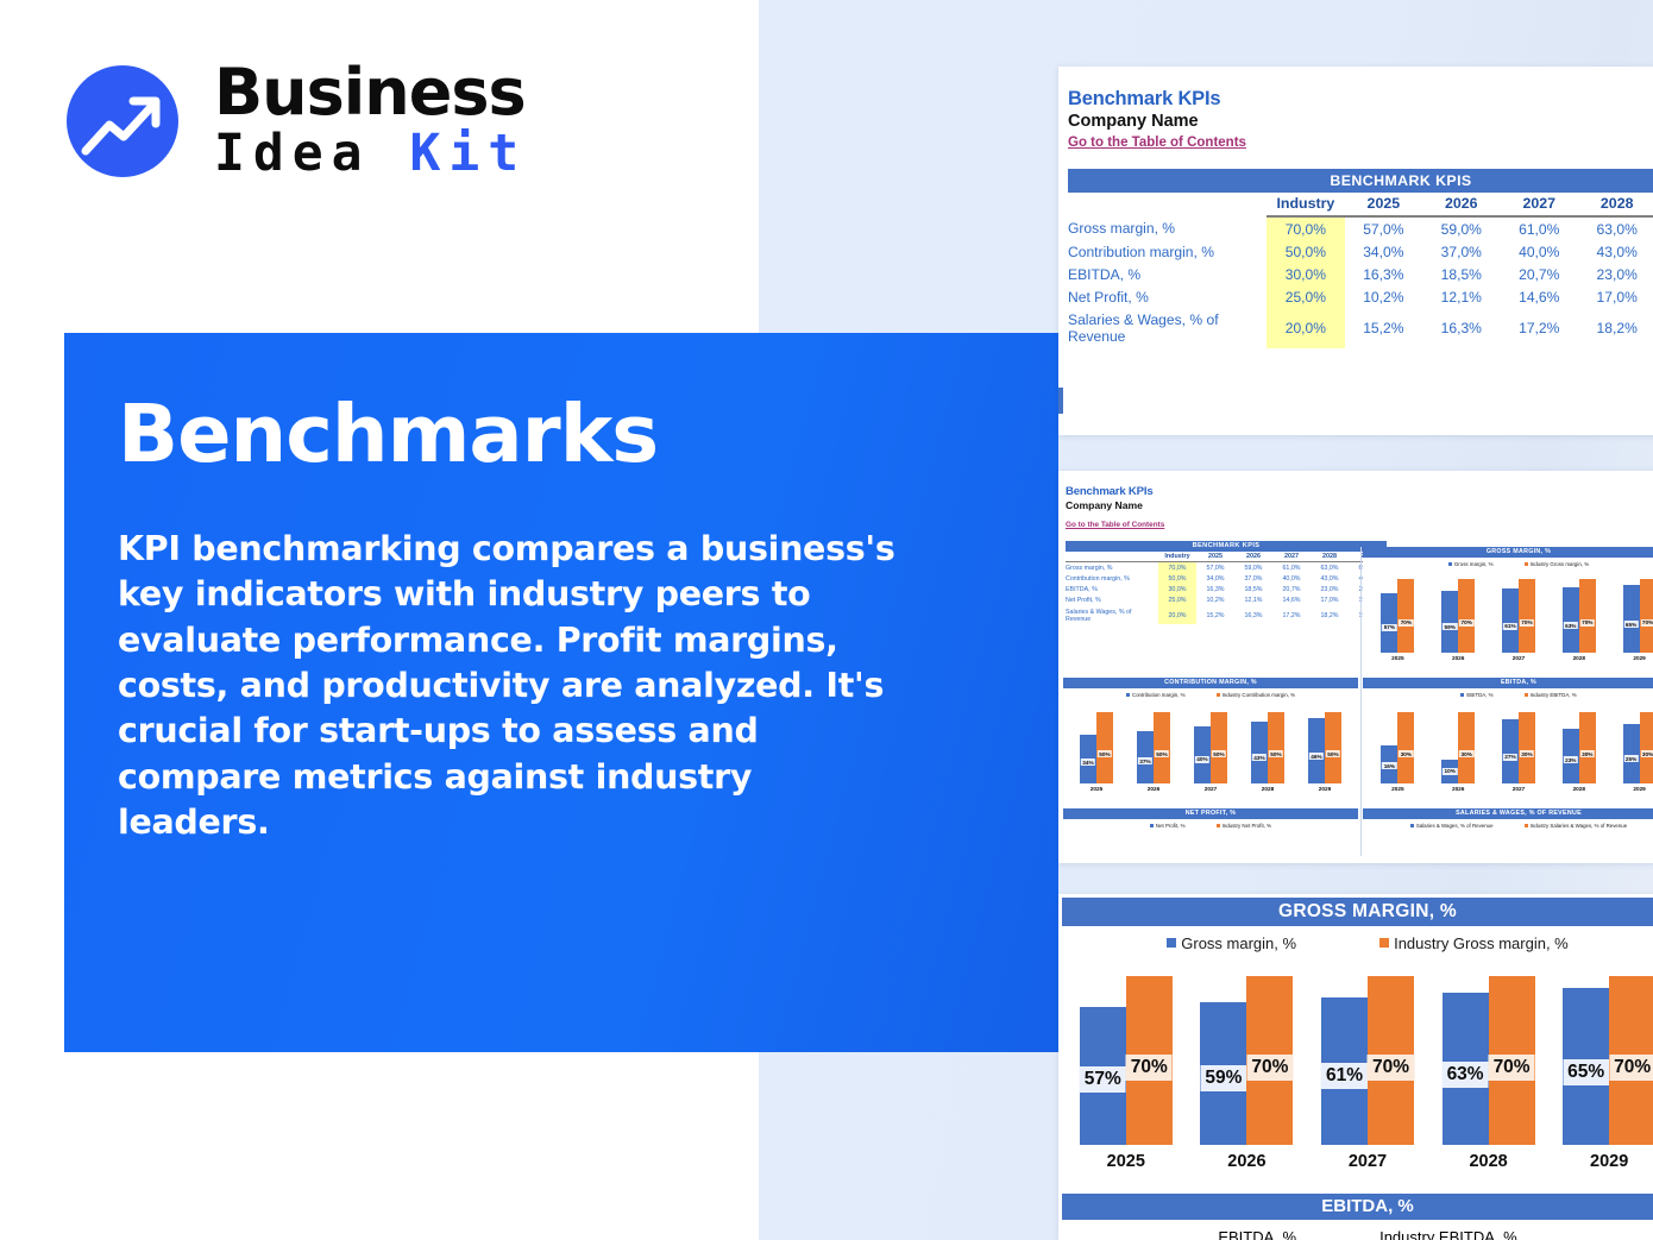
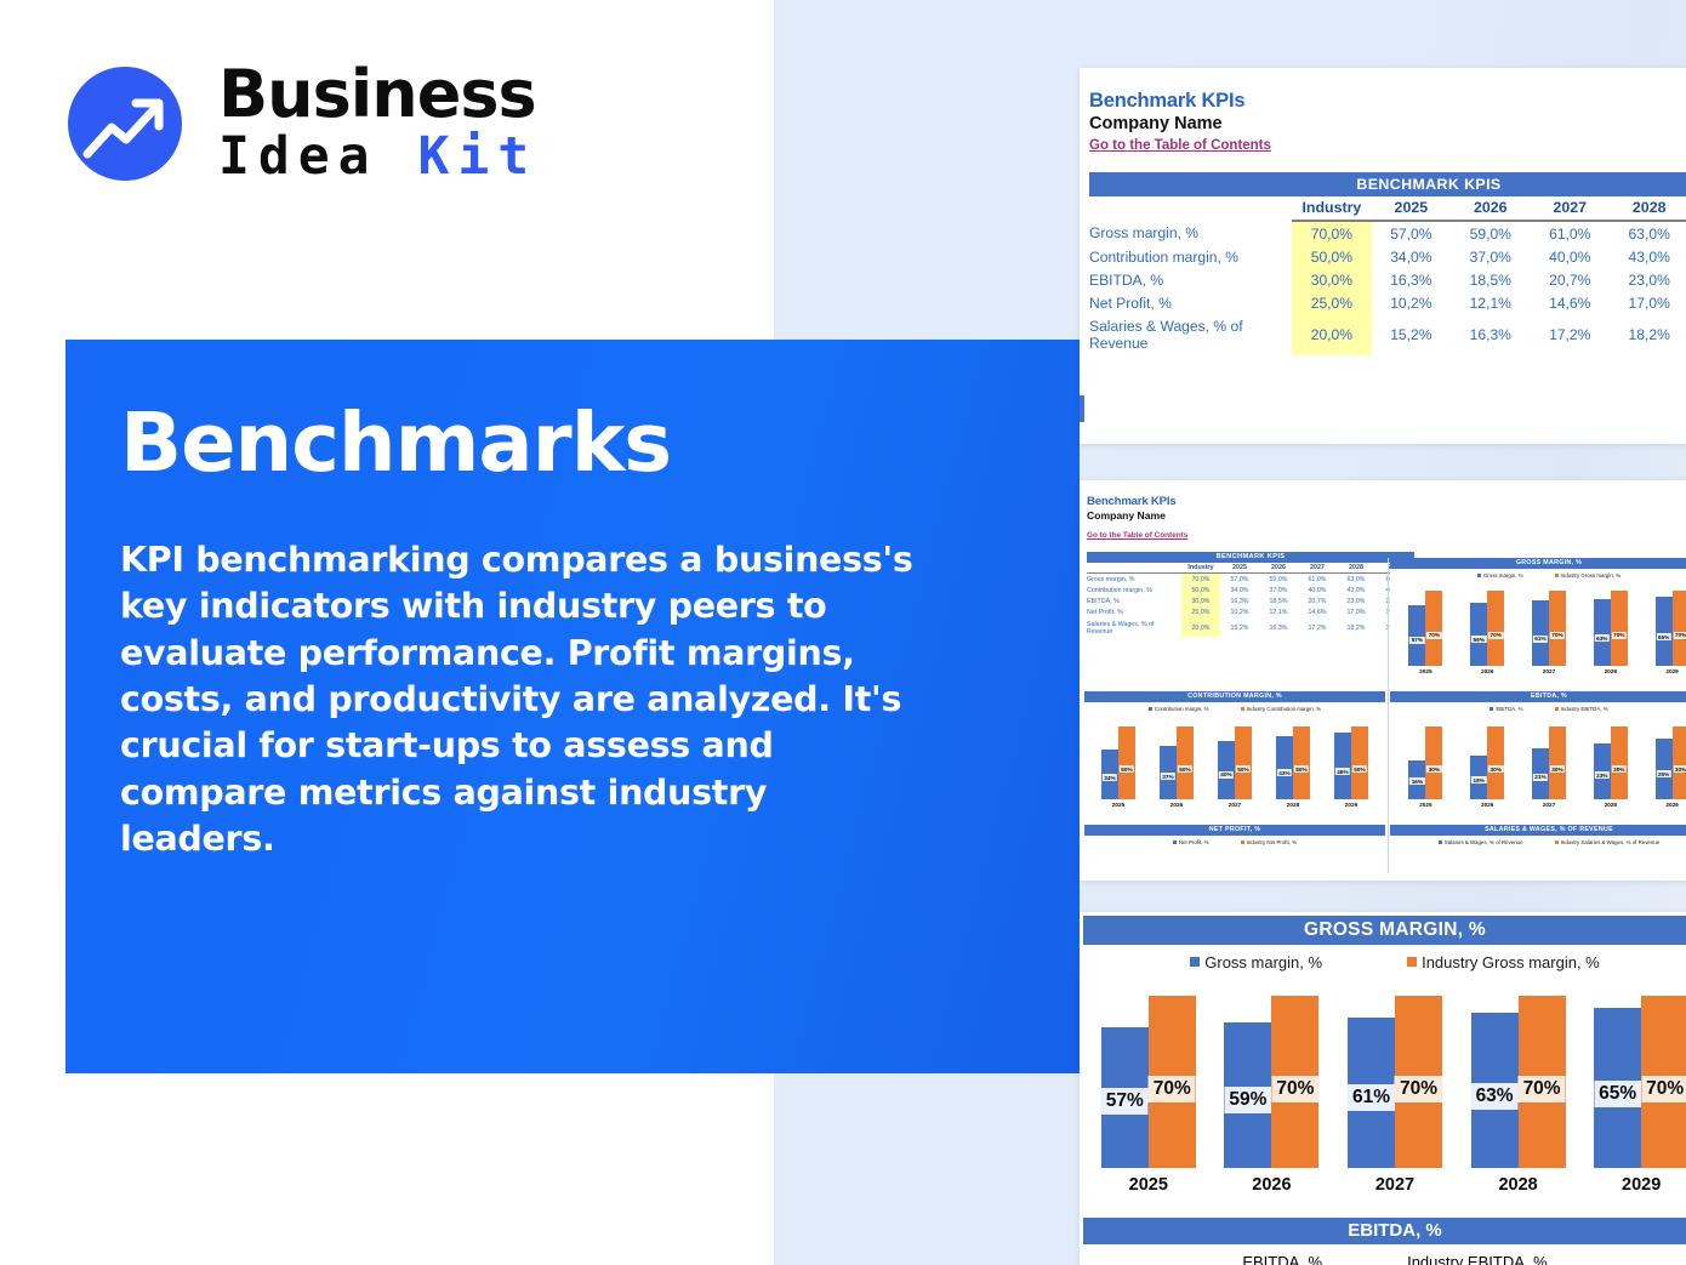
EBITDA, %/EBITDA, %/2026: 10% -> 18%
EBITDA, %/EBITDA, %/2027: 27% -> 21%
